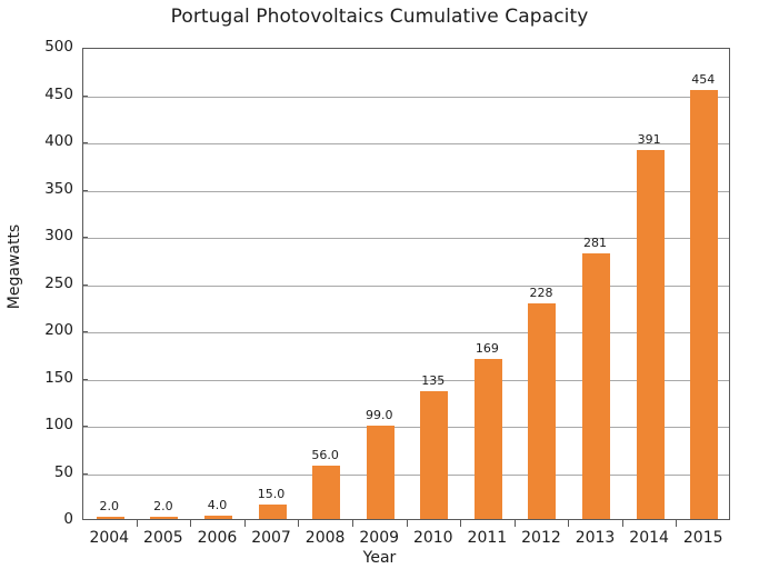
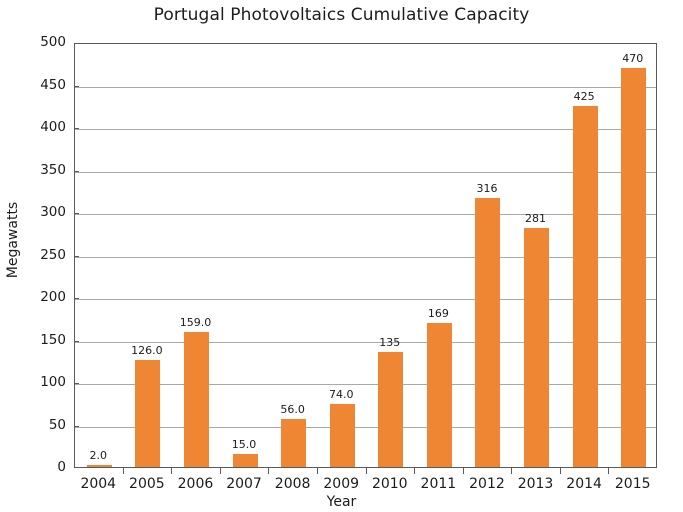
2005: 2.0 -> 126.0
2006: 4.0 -> 159.0
2009: 99.0 -> 74.0
2012: 228 -> 316
2014: 391 -> 425
2015: 454 -> 470
